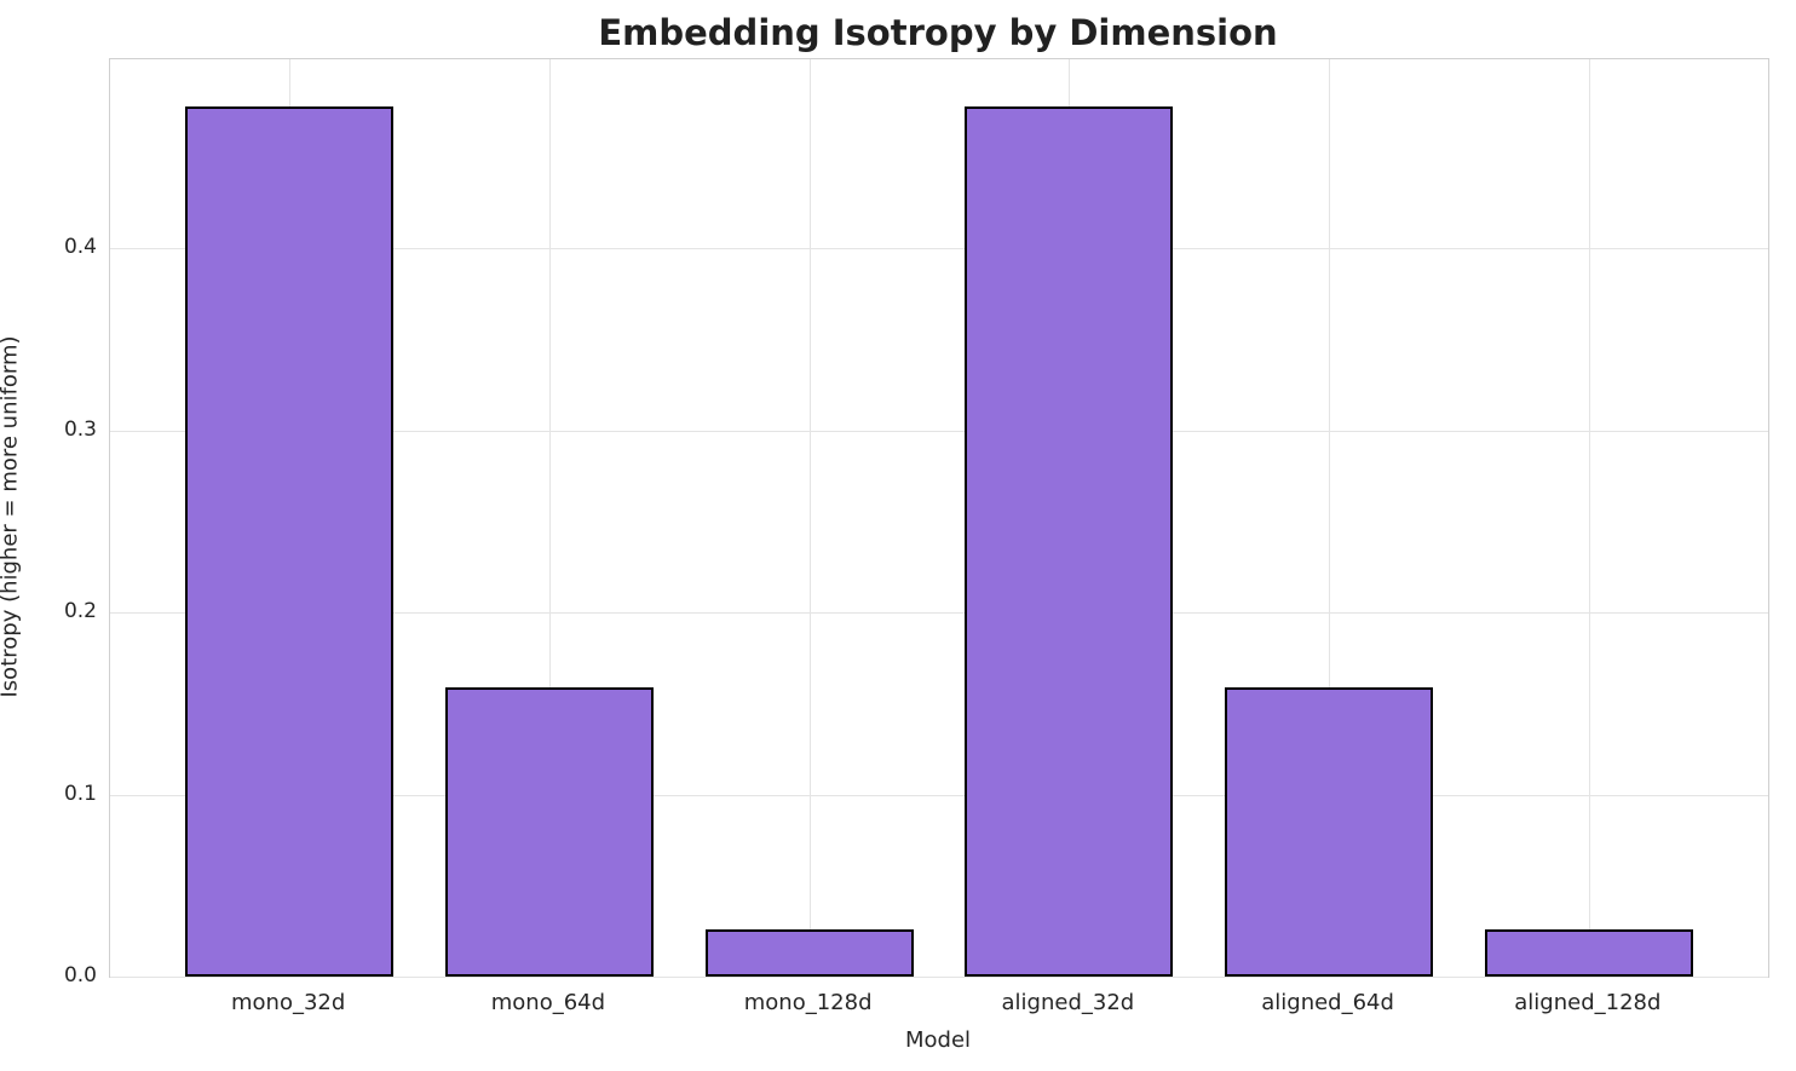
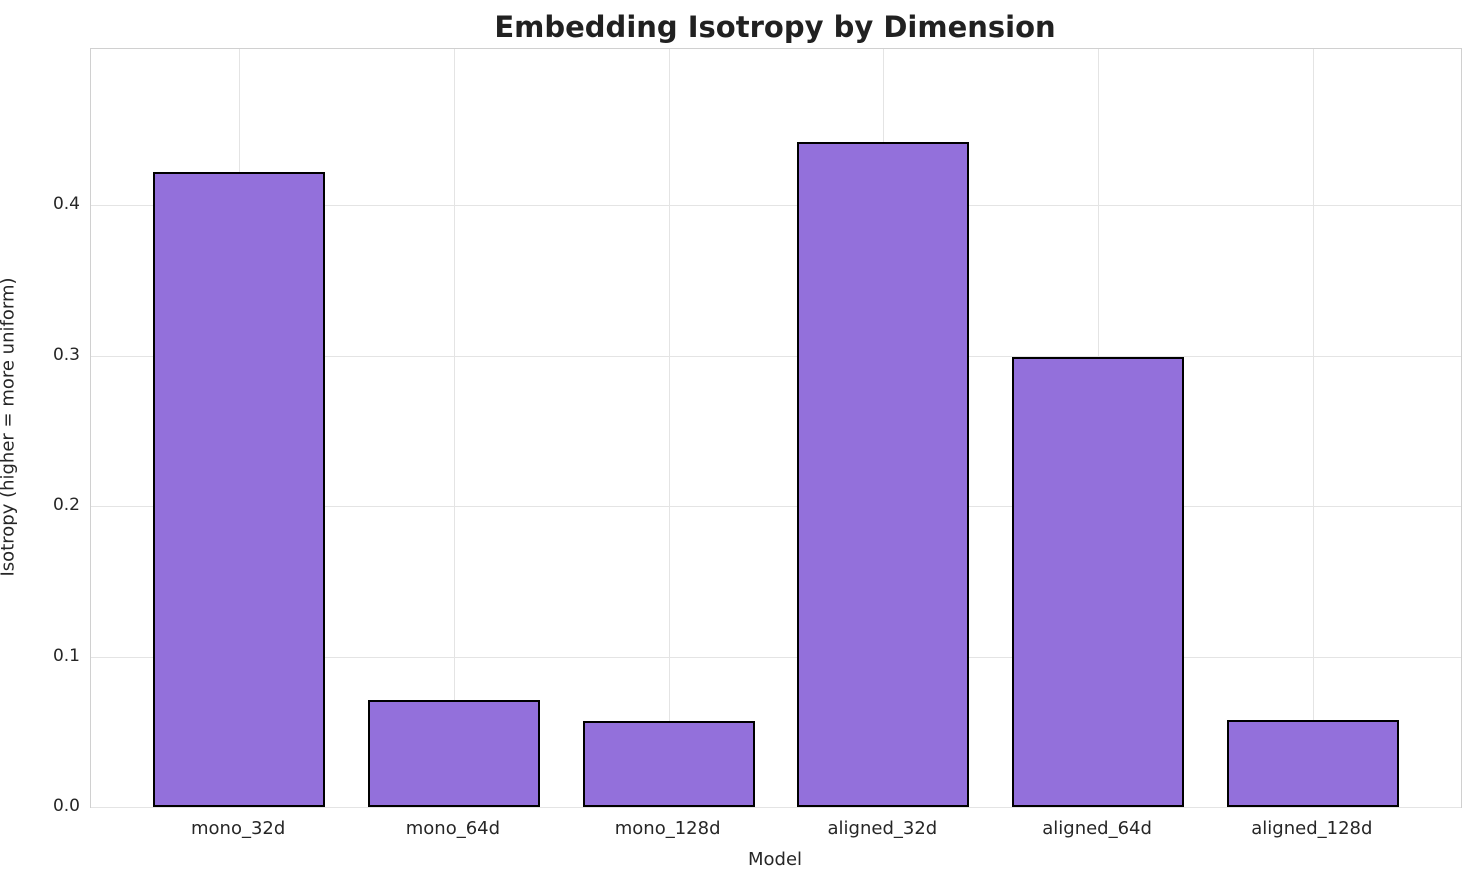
mono_32d: 0.478 -> 0.422
mono_64d: 0.159 -> 0.071
mono_128d: 0.026 -> 0.057
aligned_32d: 0.478 -> 0.442
aligned_64d: 0.159 -> 0.299
aligned_128d: 0.026 -> 0.058
